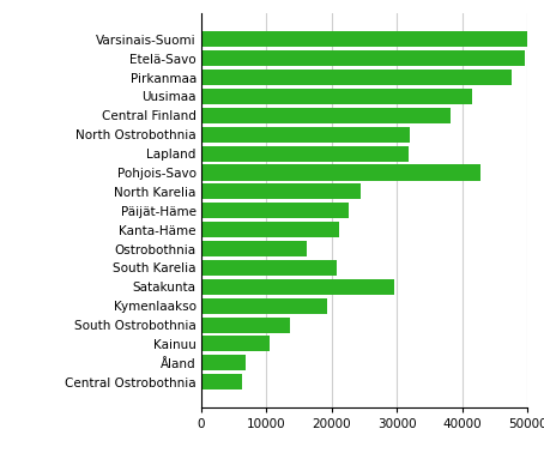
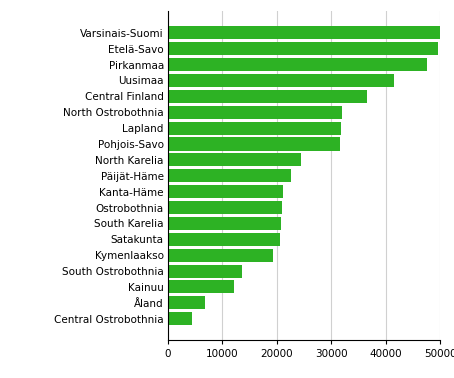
Central Finland: 38200 -> 36500
Pohjois-Savo: 42800 -> 31500
Ostrobothnia: 16200 -> 21000
Satakunta: 29600 -> 20500
Kainuu: 10400 -> 12200
Central Ostrobothnia: 6200 -> 4500
